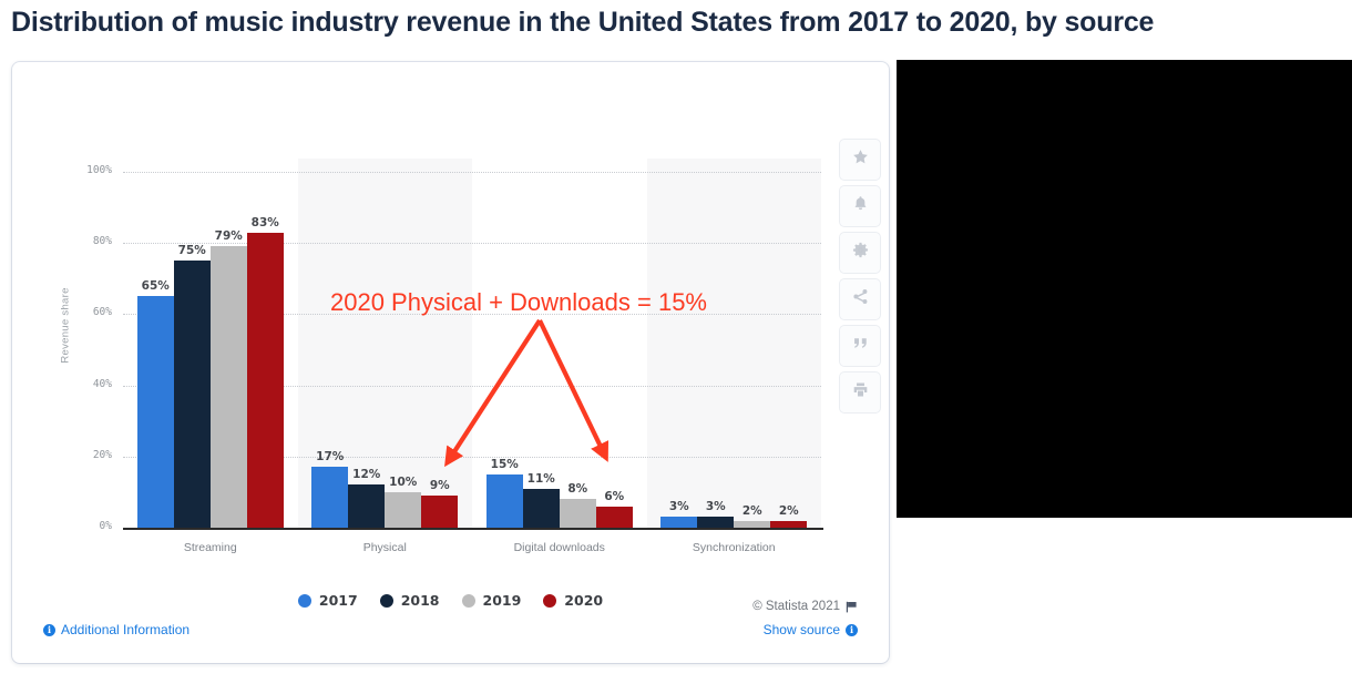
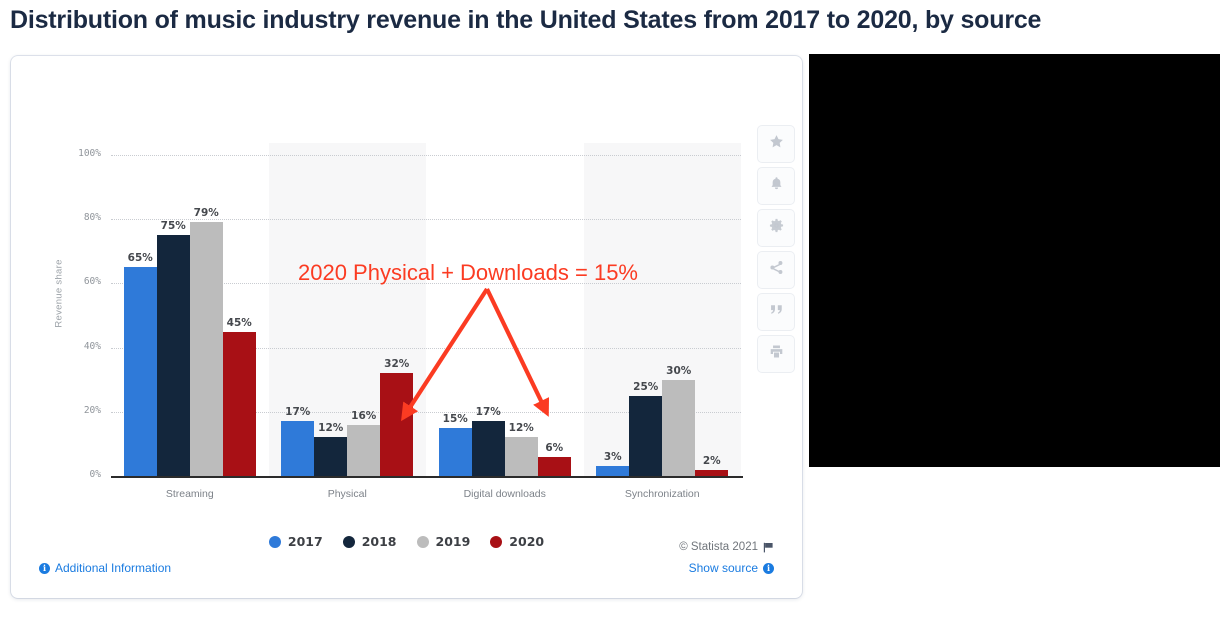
2020/Streaming: 83% -> 45%
2019/Physical: 10% -> 16%
2020/Physical: 9% -> 32%
2018/Digital downloads: 11% -> 17%
2019/Digital downloads: 8% -> 12%
2018/Synchronization: 3% -> 25%
2019/Synchronization: 2% -> 30%
